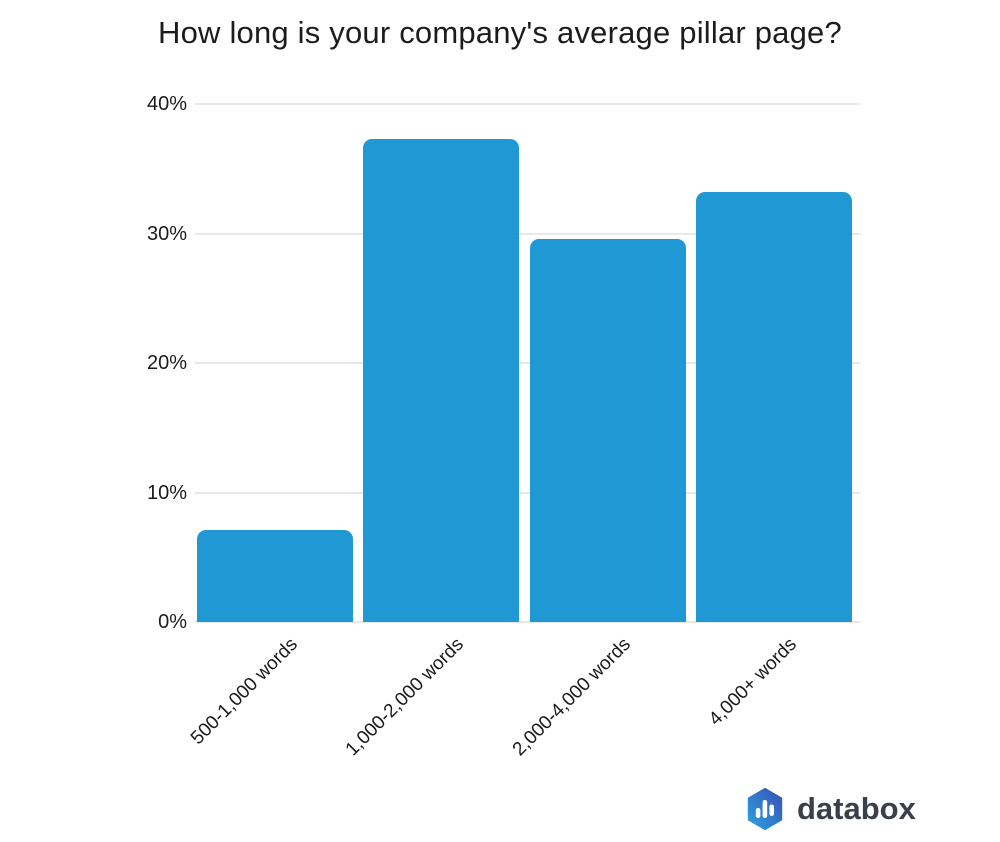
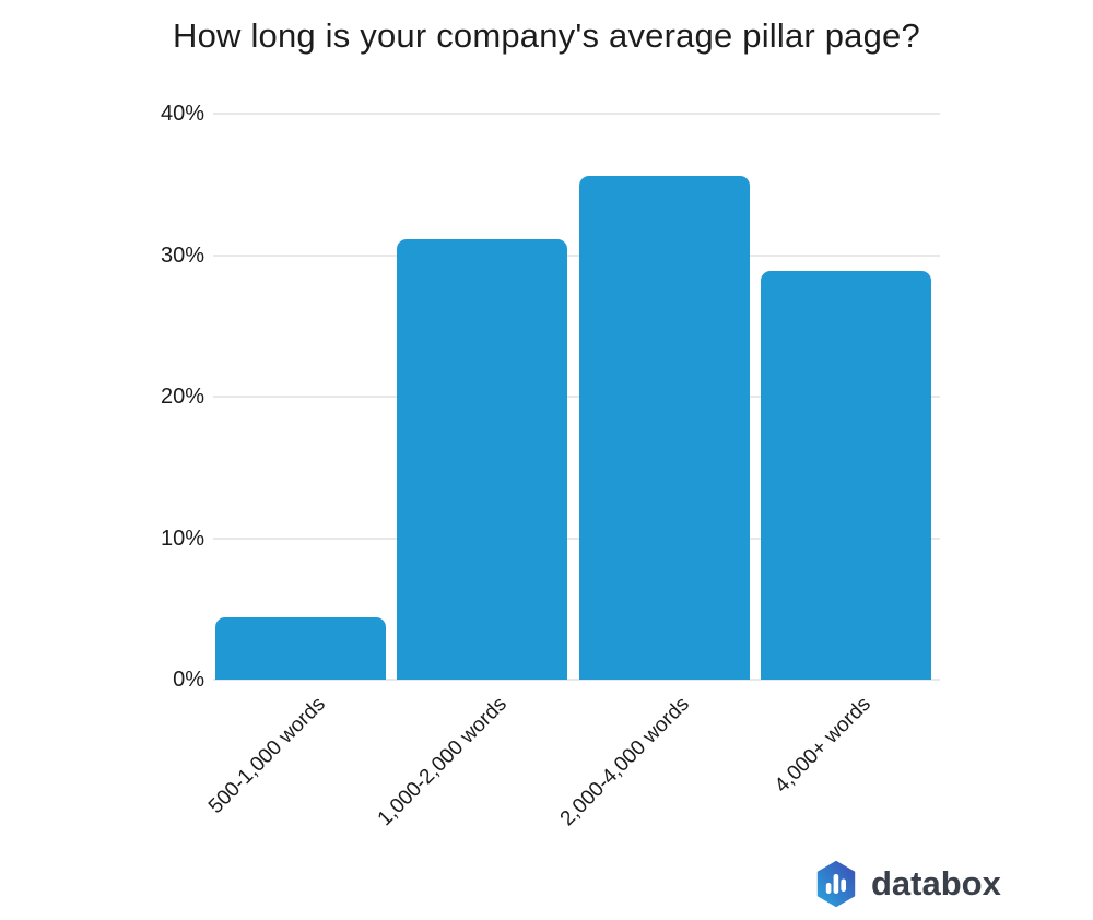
500-1,000 words: 7.1% -> 4.4%
1,000-2,000 words: 37.3% -> 31.1%
2,000-4,000 words: 29.6% -> 35.6%
4,000+ words: 33.2% -> 28.9%
